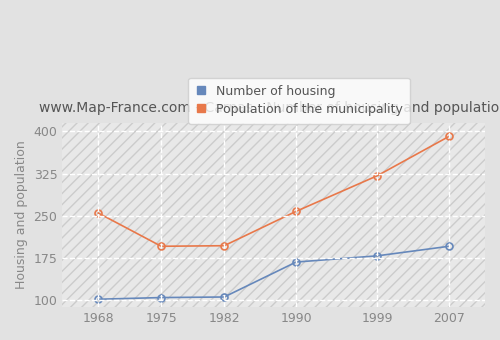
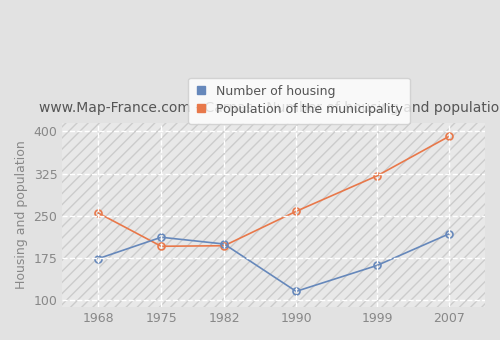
Number of housing/1968: 102 -> 174
Number of housing/1975: 105 -> 212
Number of housing/1982: 106 -> 200
Number of housing/1990: 168 -> 116
Number of housing/1999: 179 -> 162
Number of housing/2007: 196 -> 218
